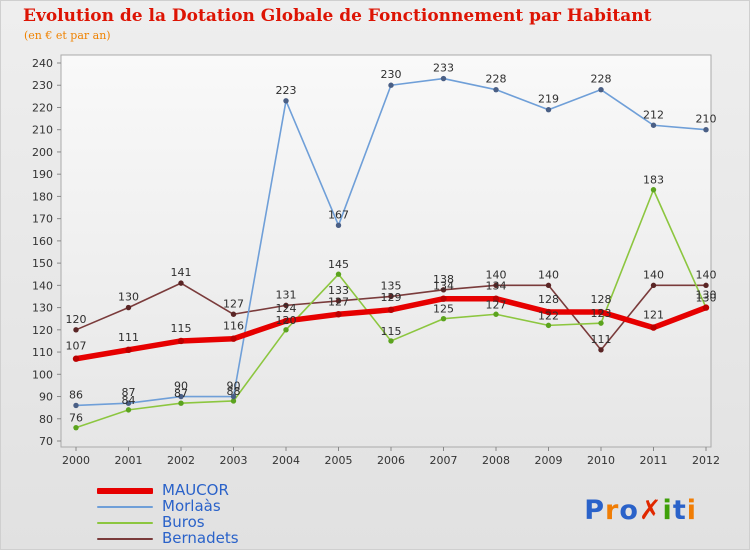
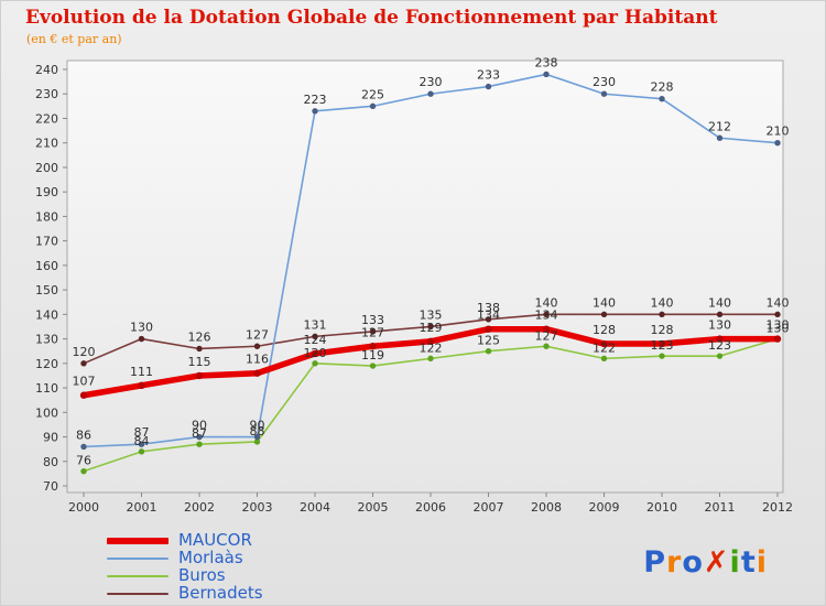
Bernadets/2002: 141 -> 126
Morlaàs/2005: 167 -> 225
Buros/2005: 145 -> 119
Buros/2006: 115 -> 122
Morlaàs/2008: 228 -> 238
Morlaàs/2009: 219 -> 230
Bernadets/2010: 111 -> 140
MAUCOR/2011: 121 -> 130
Buros/2011: 183 -> 123
